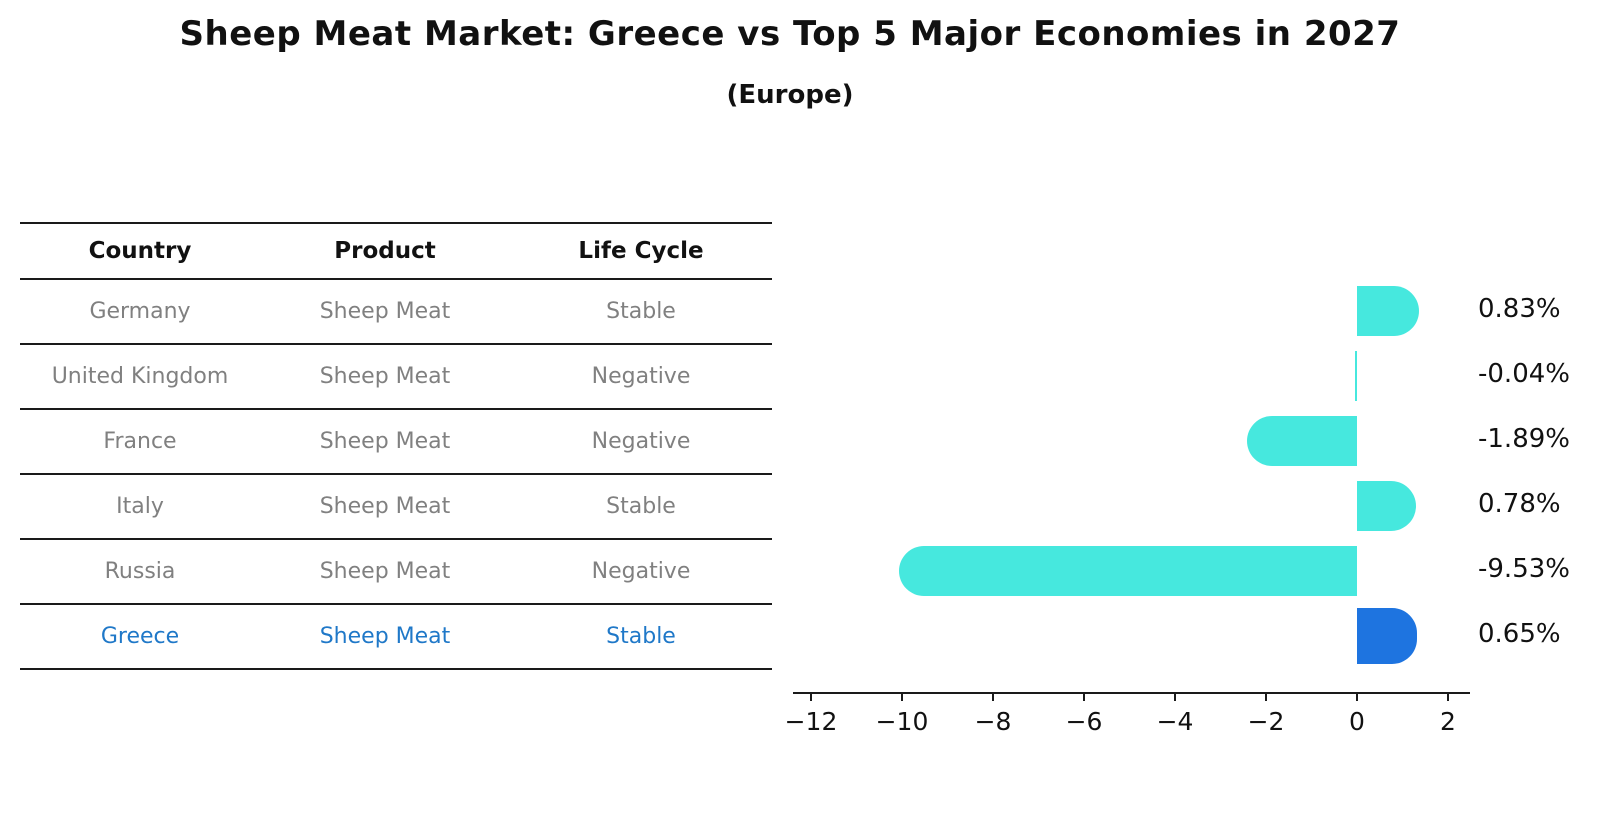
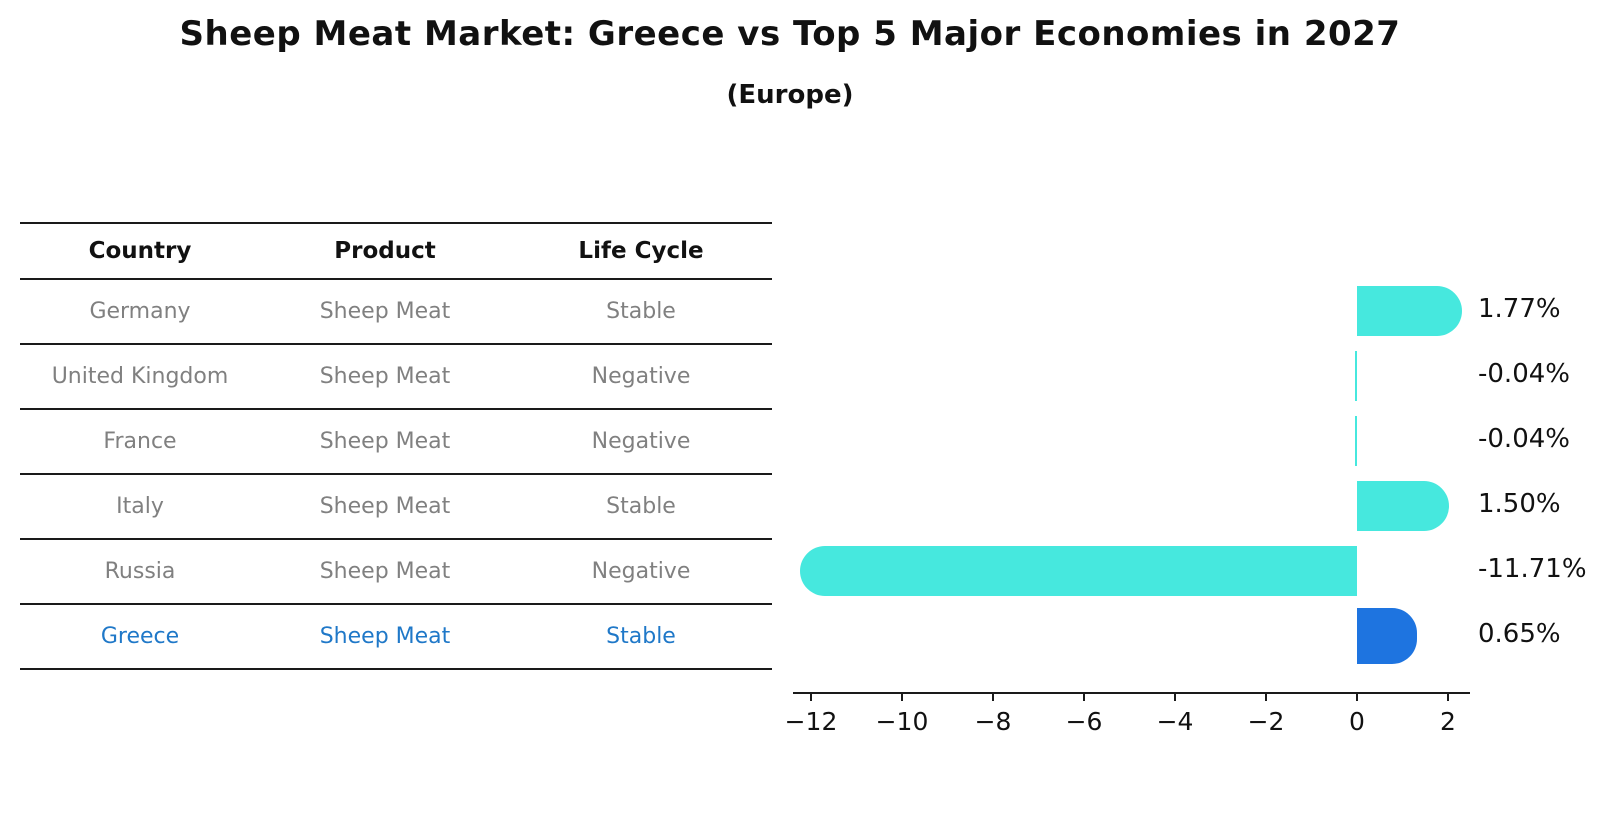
Germany: 0.83% -> 1.77%
France: -1.89% -> -0.04%
Italy: 0.78% -> 1.50%
Russia: -9.53% -> -11.71%
